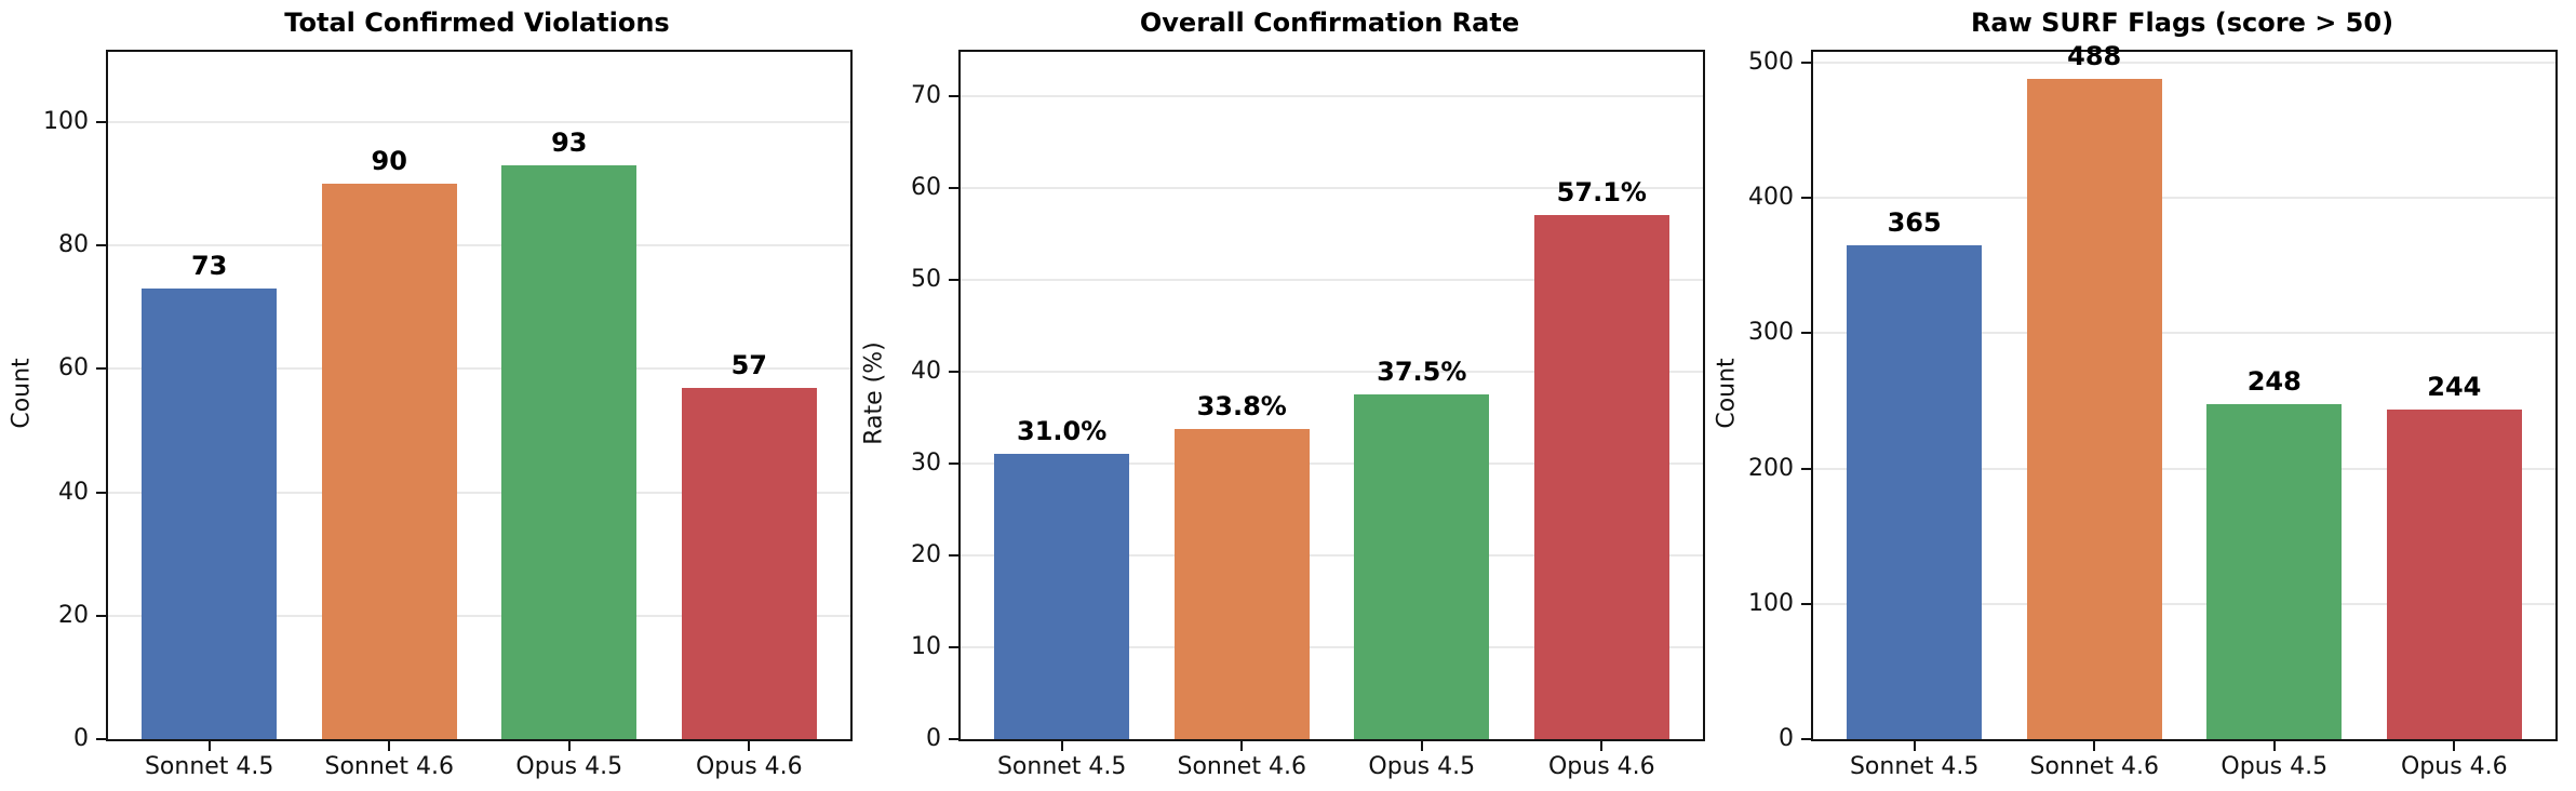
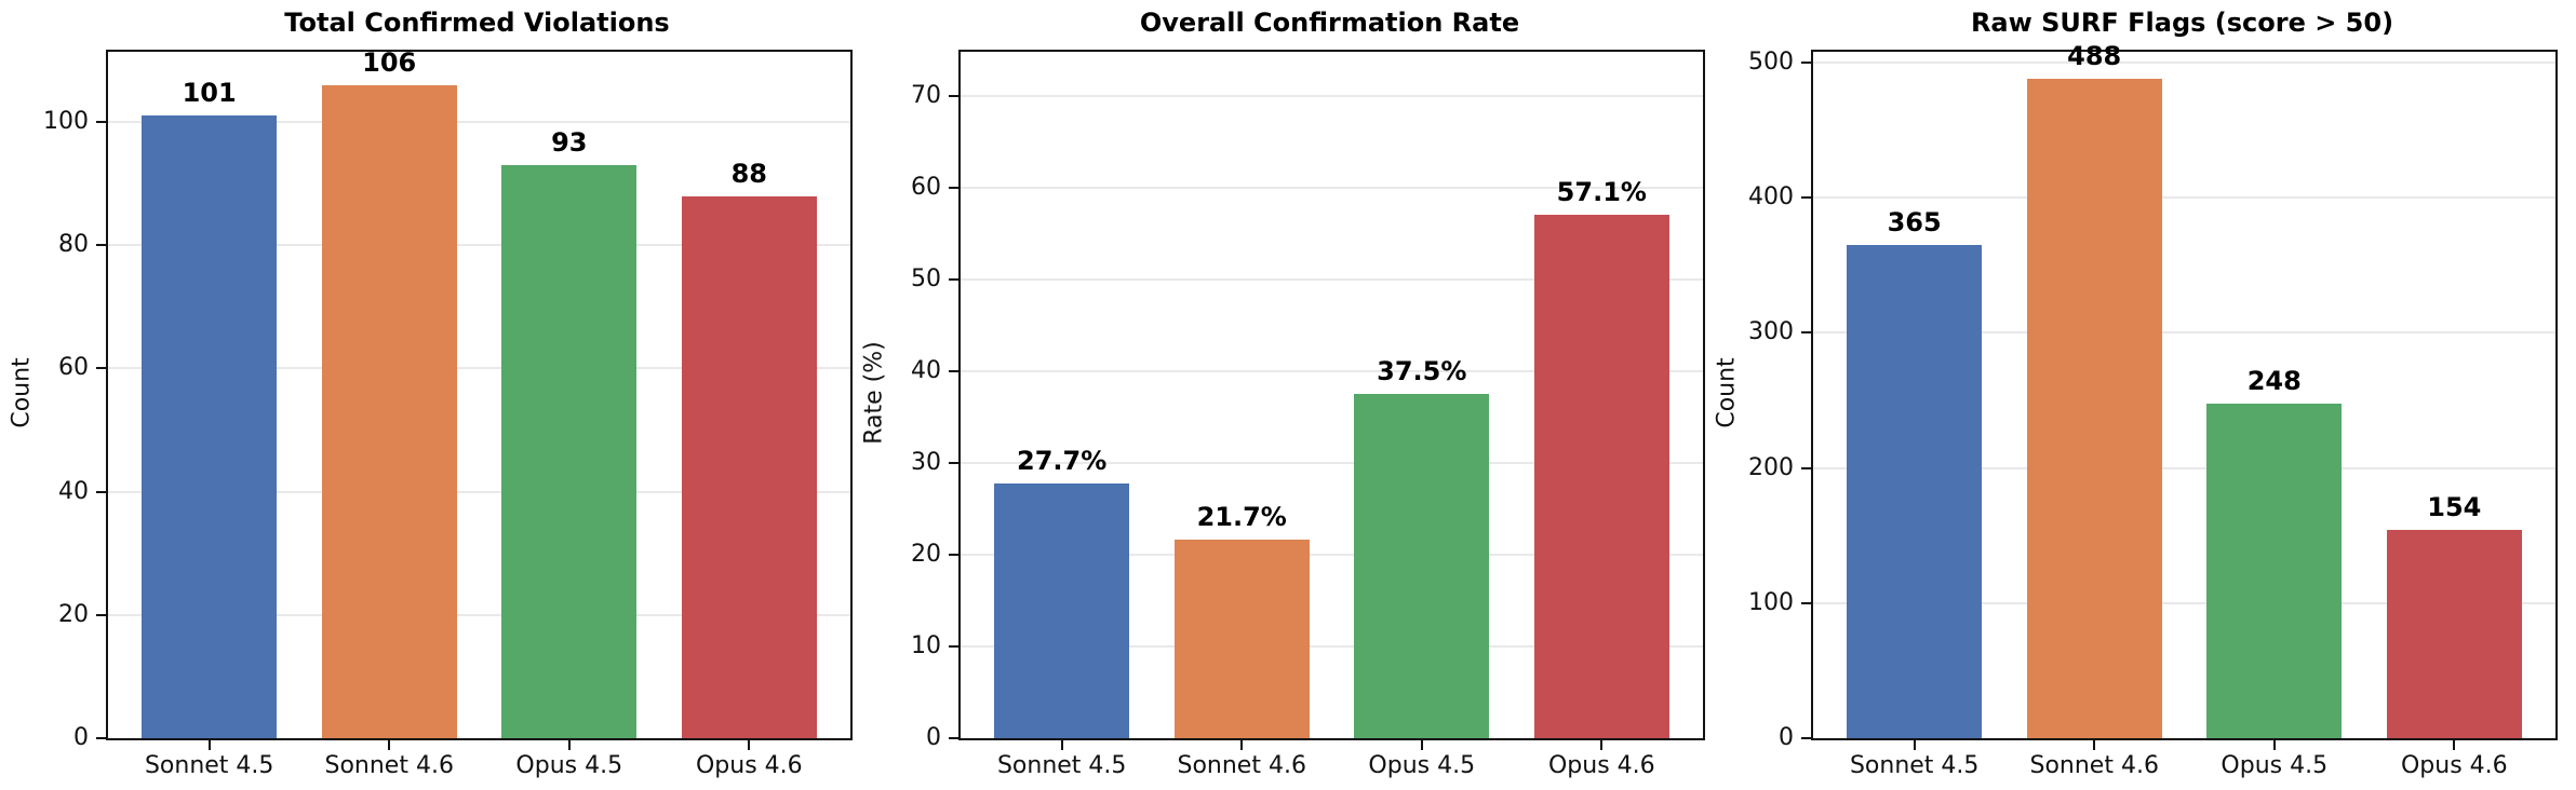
Total Confirmed Violations/Sonnet 4.5: 73 -> 101
Total Confirmed Violations/Sonnet 4.6: 90 -> 106
Total Confirmed Violations/Opus 4.6: 57 -> 88
Overall Confirmation Rate/Sonnet 4.5: 31.0% -> 27.7%
Overall Confirmation Rate/Sonnet 4.6: 33.8% -> 21.7%
Raw SURF Flags (score > 50)/Opus 4.6: 244 -> 154
